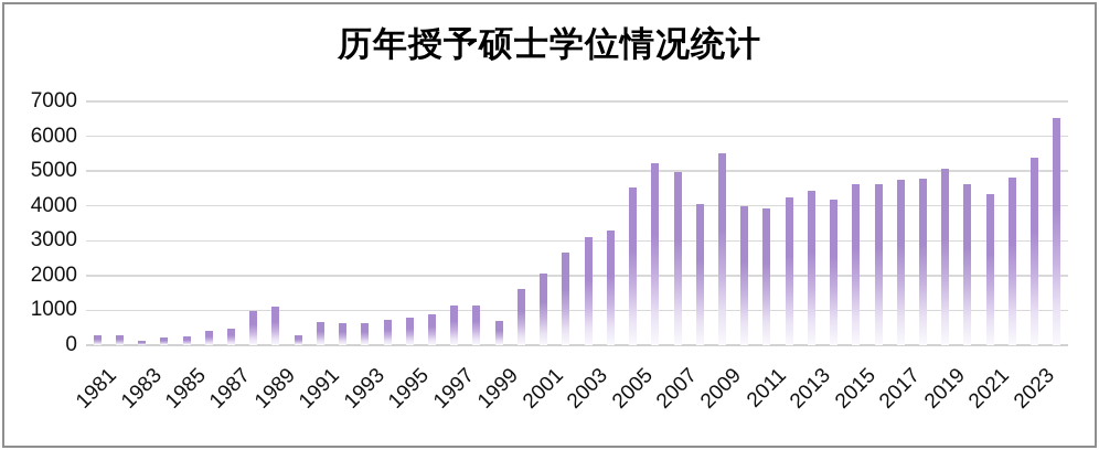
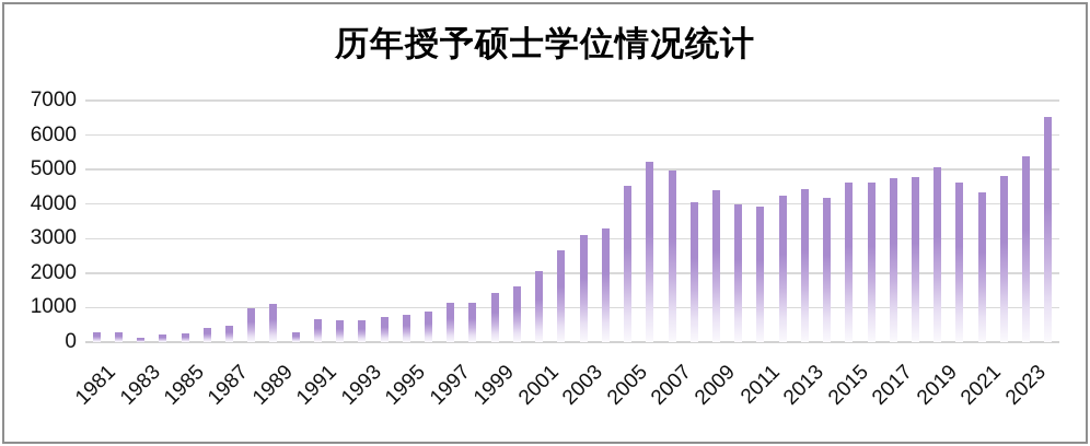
1999: 700 -> 1400
2009: 5500 -> 4400
